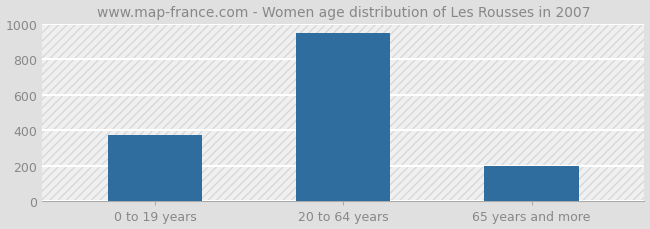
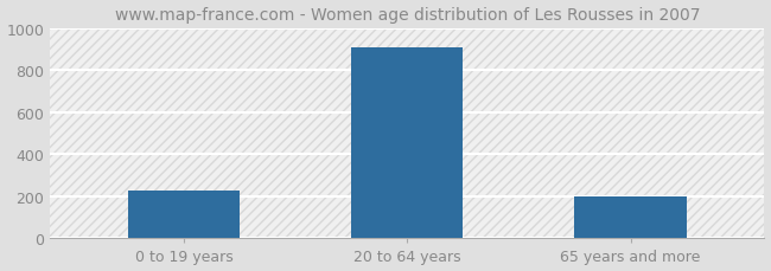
0 to 19 years: 380 -> 230
20 to 64 years: 950 -> 910
